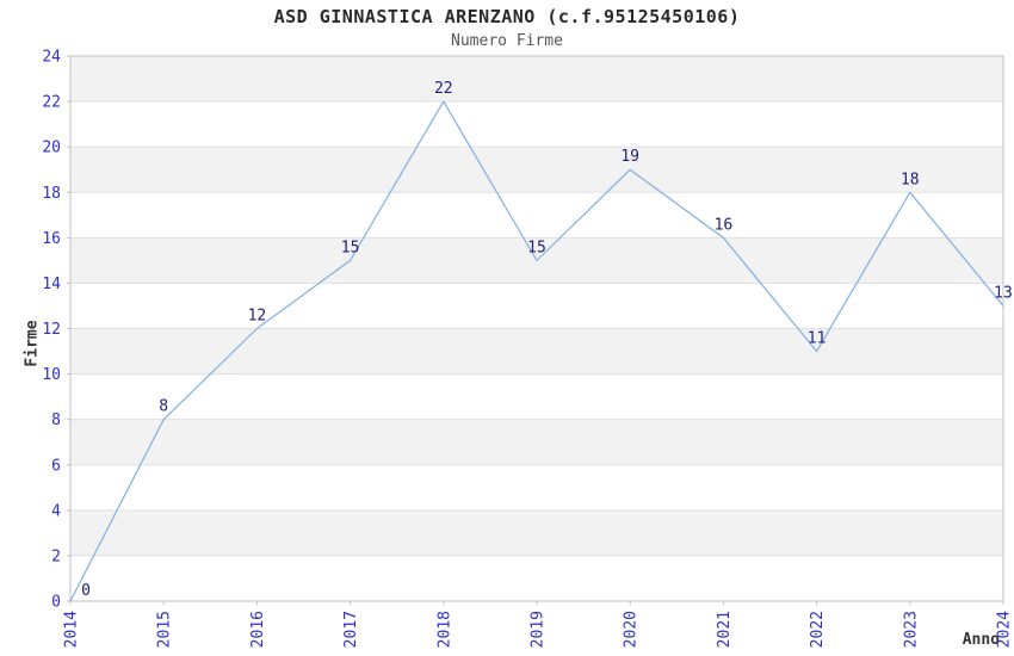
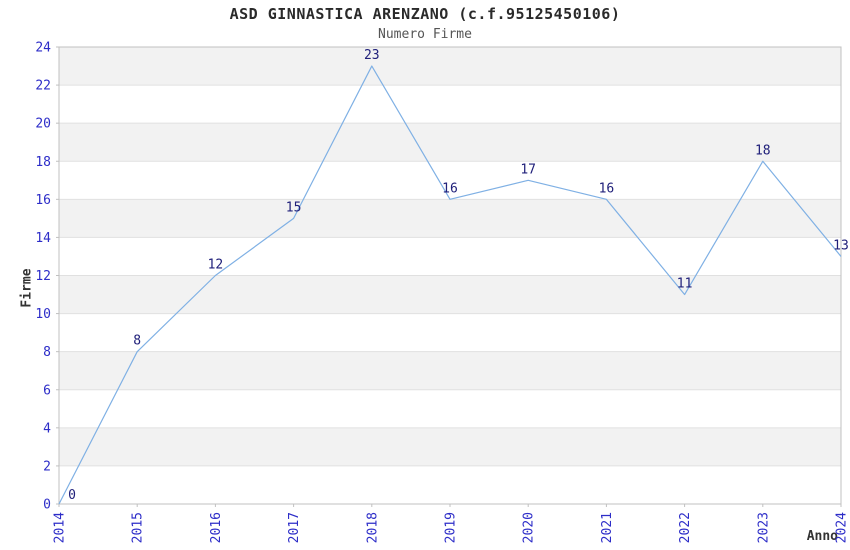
2018: 22 -> 23
2019: 15 -> 16
2020: 19 -> 17
